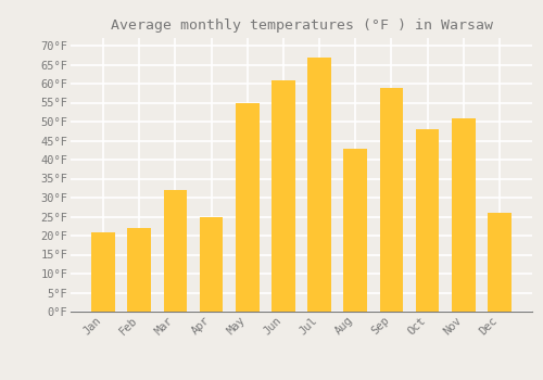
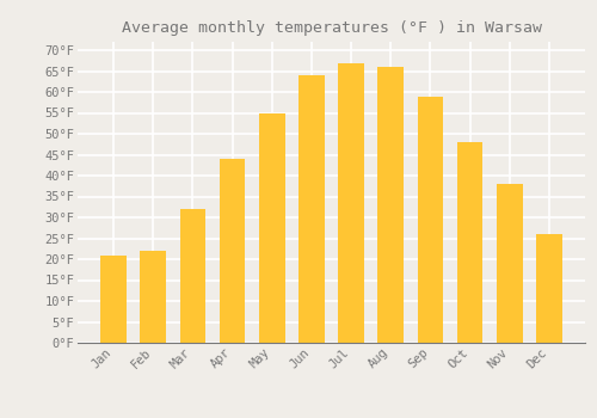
Apr: 25°F -> 44°F
Jun: 61°F -> 64°F
Aug: 43°F -> 66°F
Nov: 51°F -> 38°F
